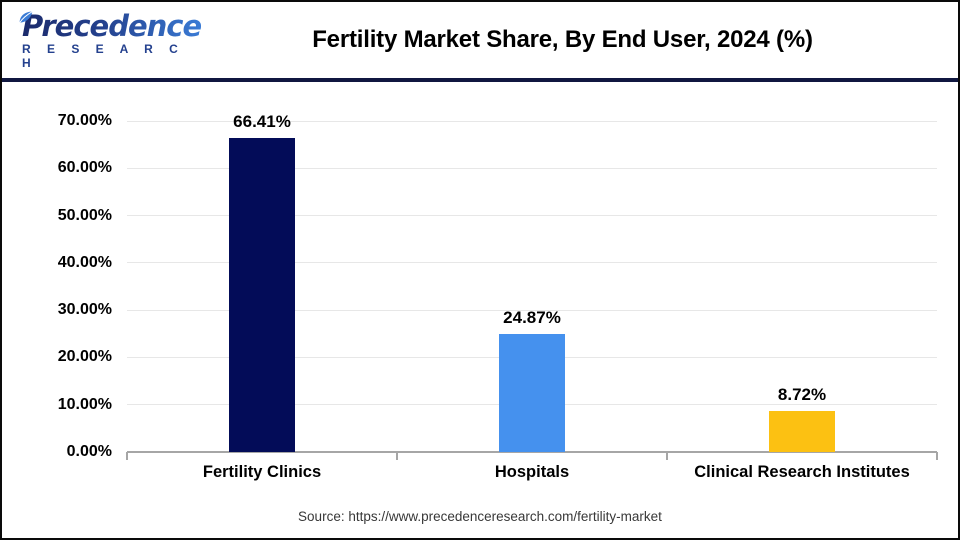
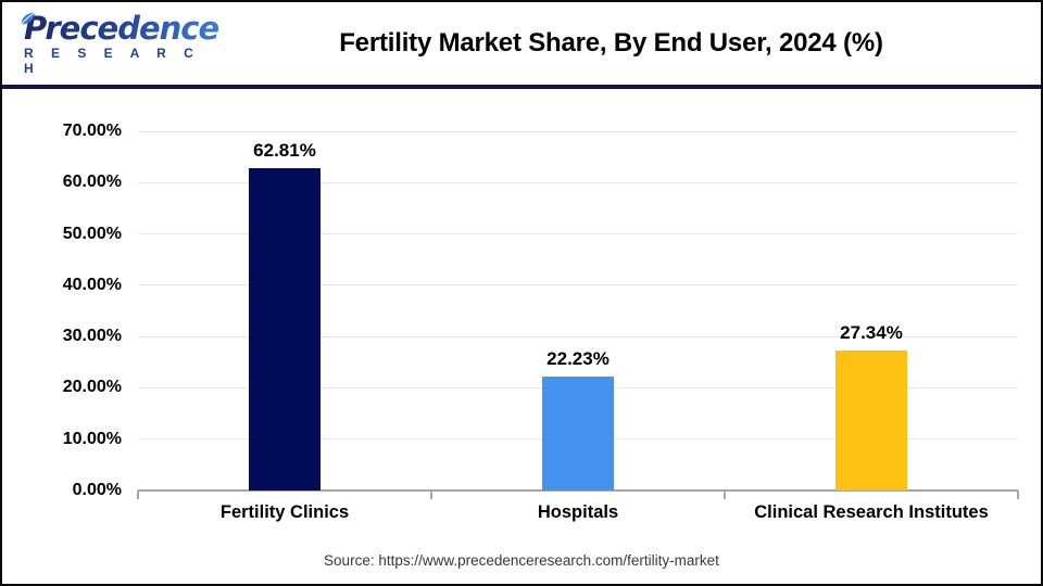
Fertility Clinics: 66.41% -> 62.81%
Hospitals: 24.87% -> 22.23%
Clinical Research Institutes: 8.72% -> 27.34%
